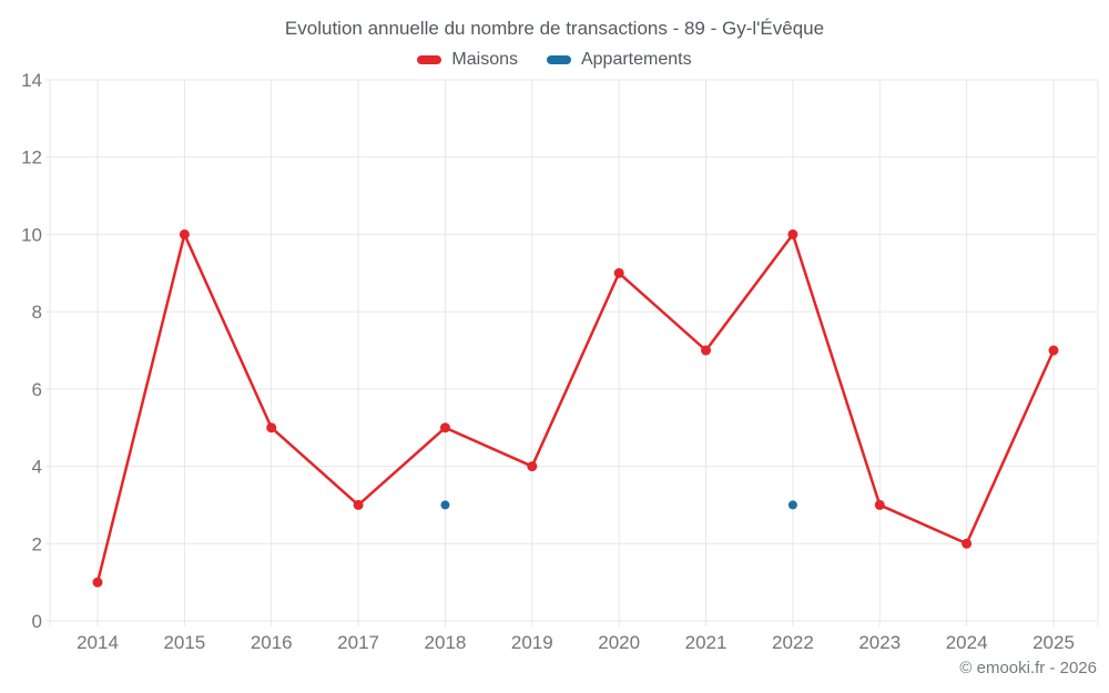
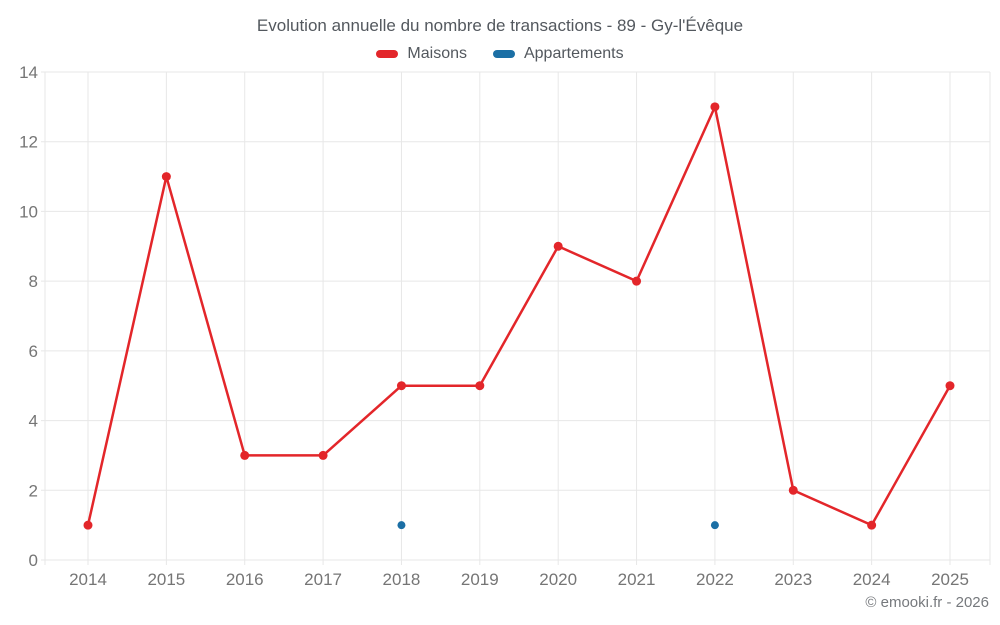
Maisons/2015: 10 -> 11
Maisons/2016: 5 -> 3
Appartements/2018: 3 -> 1
Maisons/2019: 4 -> 5
Maisons/2021: 7 -> 8
Maisons/2022: 10 -> 13
Appartements/2022: 3 -> 1
Maisons/2023: 3 -> 2
Maisons/2024: 2 -> 1
Maisons/2025: 7 -> 5
